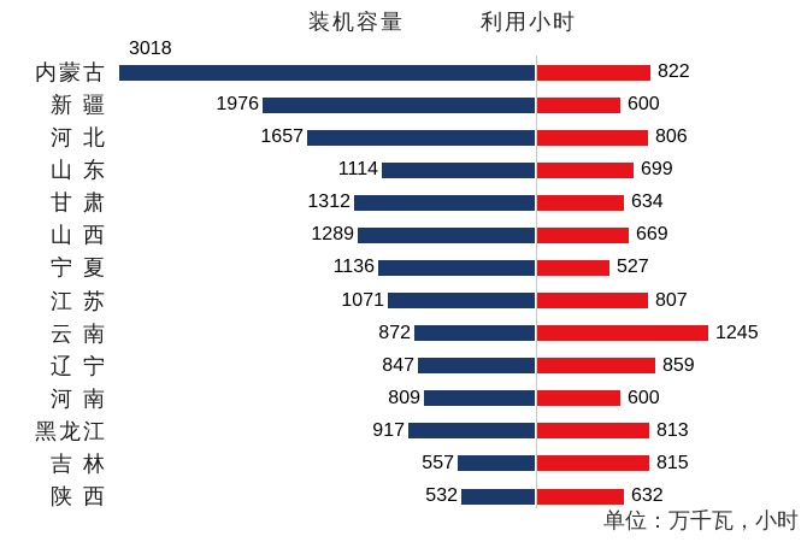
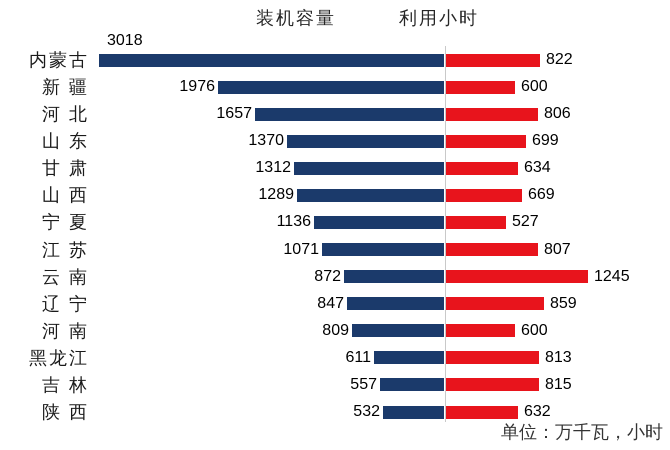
装机容量/山东: 1114 -> 1370
装机容量/黑龙江: 917 -> 611
